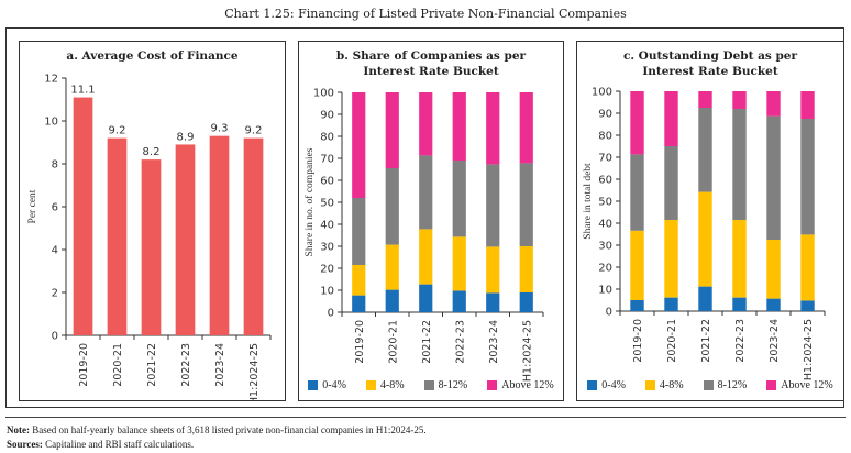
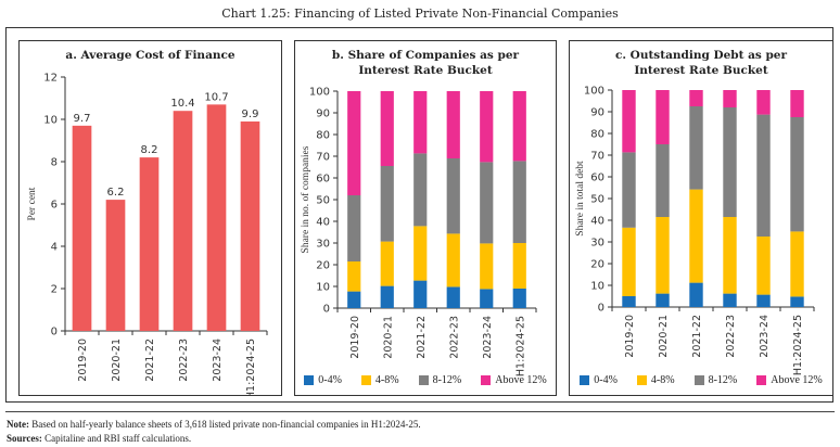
a. Average Cost of Finance/2019-20: 11.1 -> 9.7
a. Average Cost of Finance/2020-21: 9.2 -> 6.2
a. Average Cost of Finance/2022-23: 8.9 -> 10.4
a. Average Cost of Finance/2023-24: 9.3 -> 10.7
a. Average Cost of Finance/H1:2024-25: 9.2 -> 9.9
